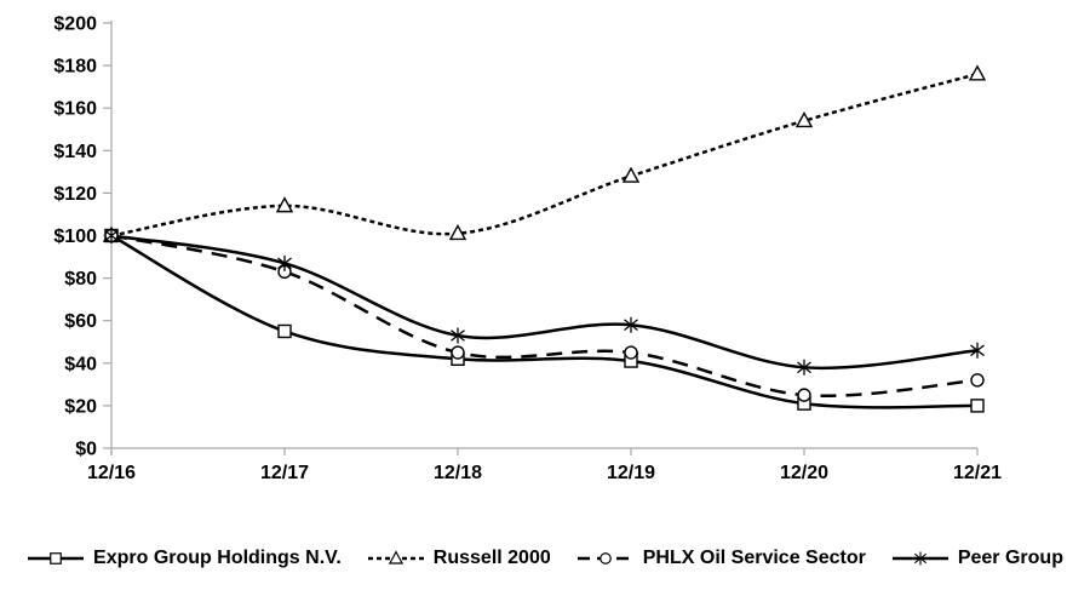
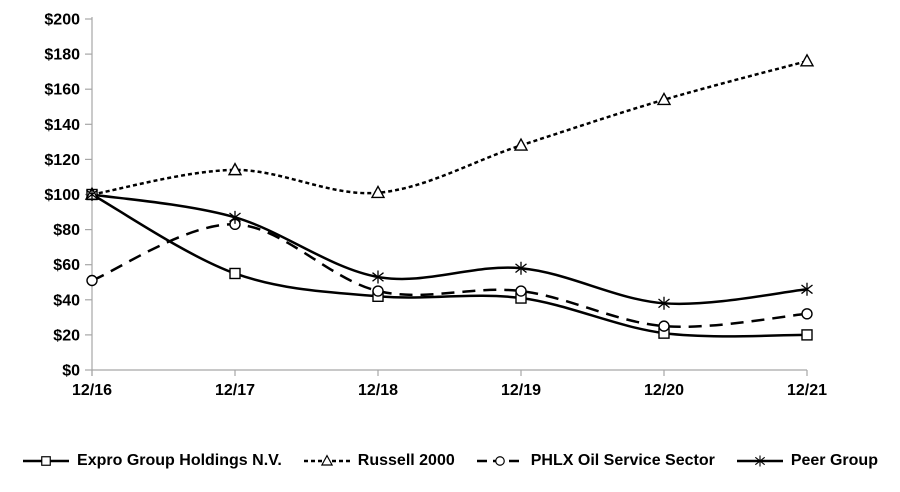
PHLX Oil Service Sector/12/16: $100 -> $51
